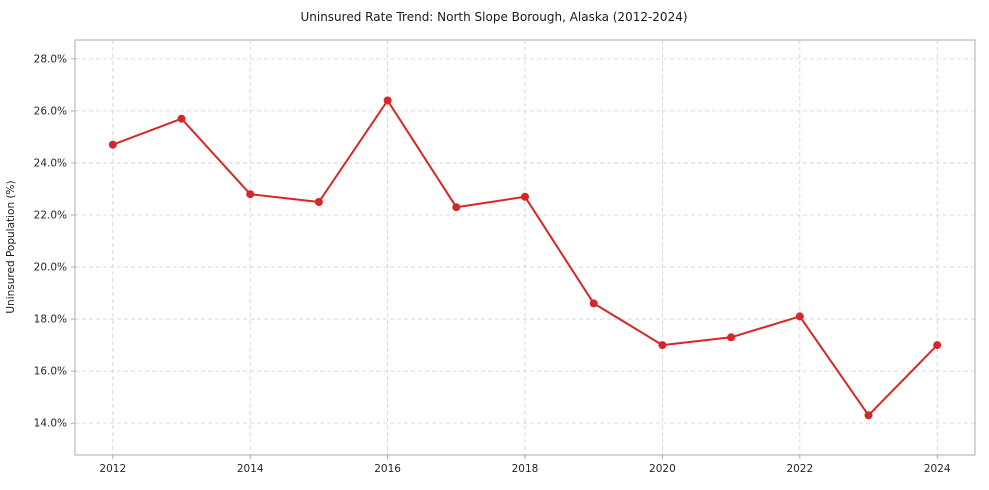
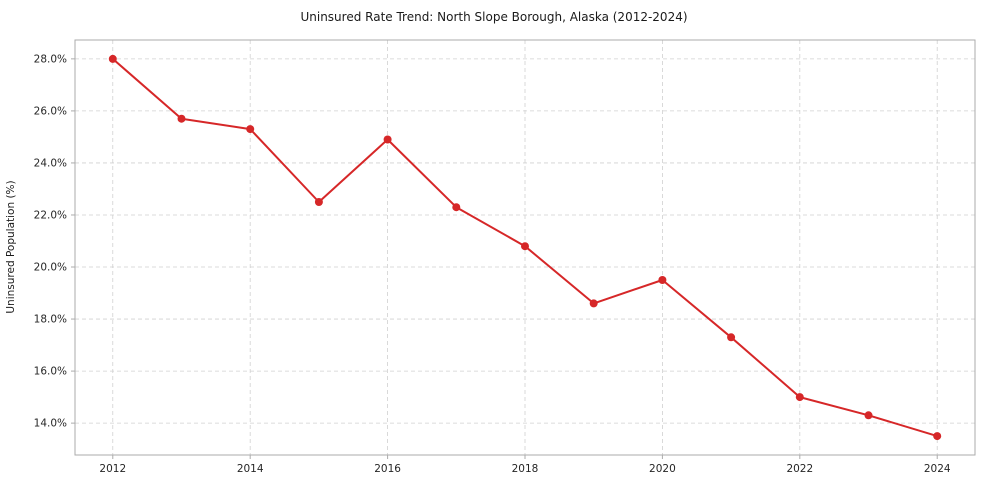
2012: 24.7% -> 28.0%
2014: 22.8% -> 25.3%
2016: 26.4% -> 24.9%
2018: 22.7% -> 20.8%
2020: 17.0% -> 19.5%
2022: 18.1% -> 15.0%
2024: 17.0% -> 13.5%
